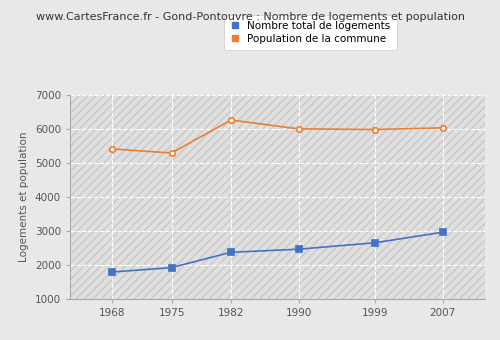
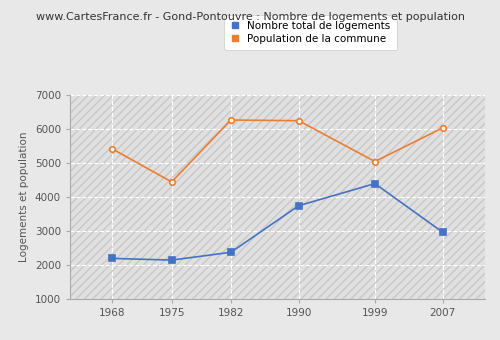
Nombre total de logements/1968: 1800 -> 2200
Nombre total de logements/1975: 1930 -> 2150
Population de la commune/1975: 5300 -> 4450
Nombre total de logements/1990: 2470 -> 3750
Population de la commune/1990: 6010 -> 6250
Nombre total de logements/1999: 2660 -> 4400
Population de la commune/1999: 5990 -> 5050
